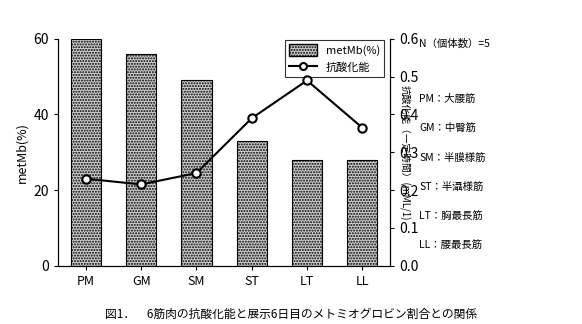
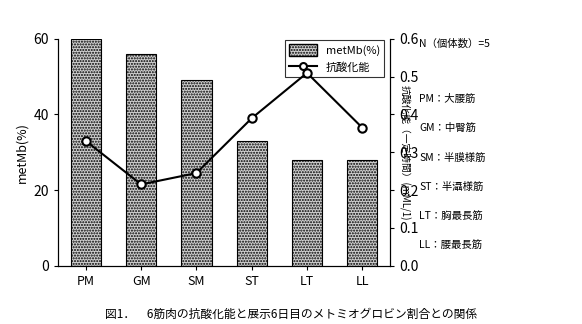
抗酸化能/PM: 0.230 -> 0.330
抗酸化能/LT: 0.490 -> 0.510
